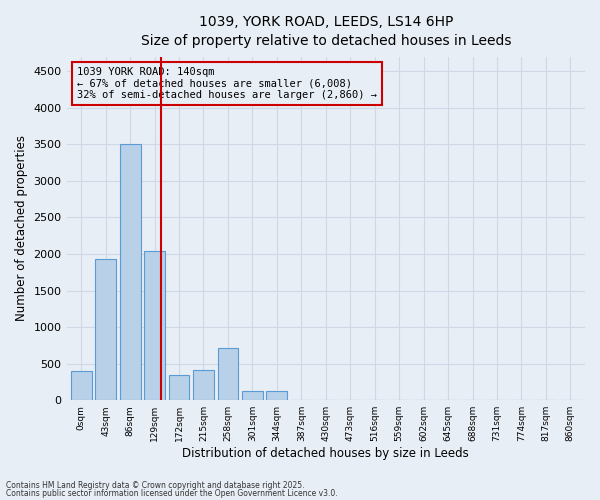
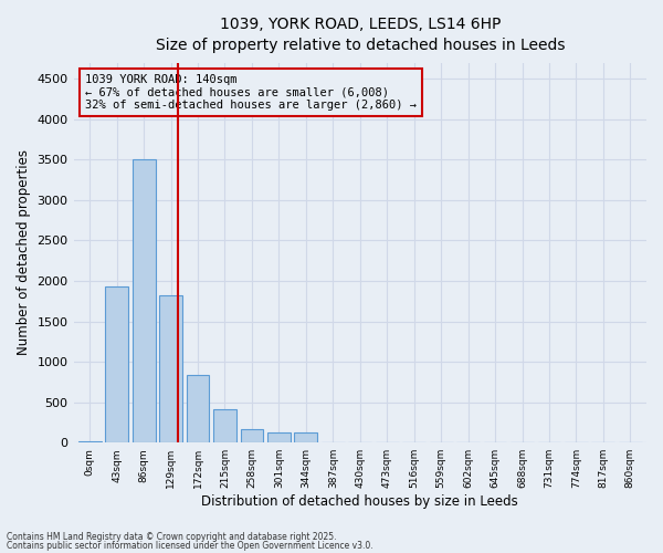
0sqm: 400 -> 10
129sqm: 2040 -> 1820
172sqm: 340 -> 840
258sqm: 720 -> 170
